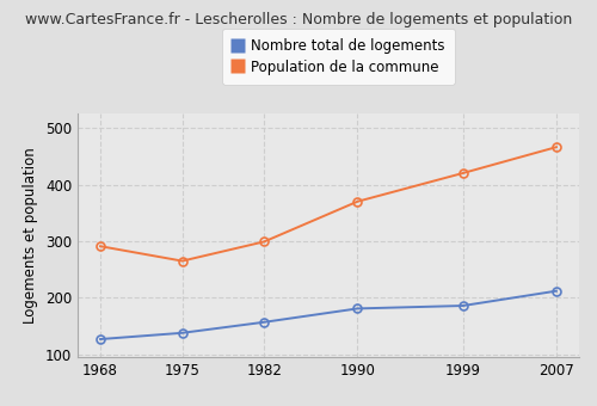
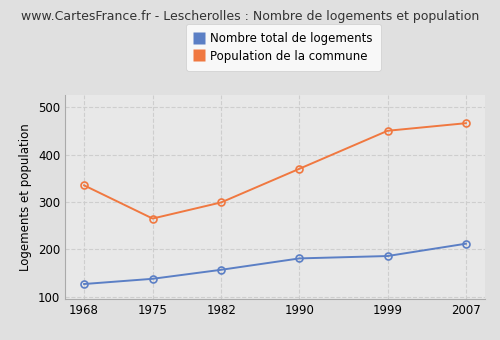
Population de la commune/1968: 291 -> 335
Population de la commune/1999: 420 -> 450
